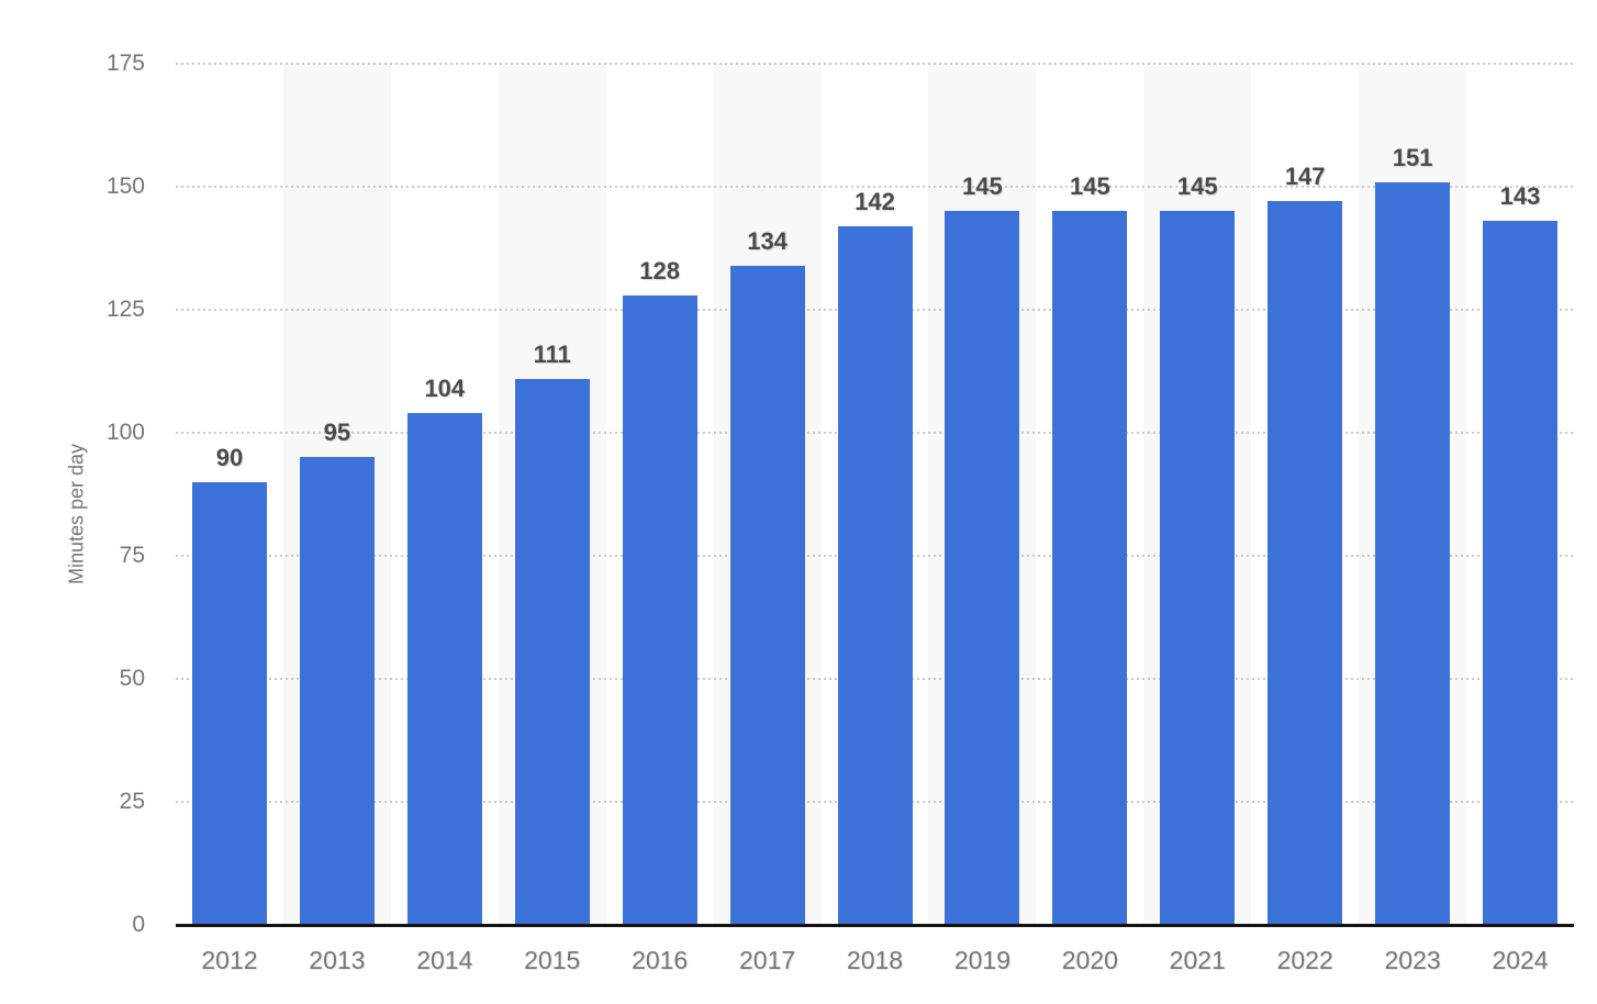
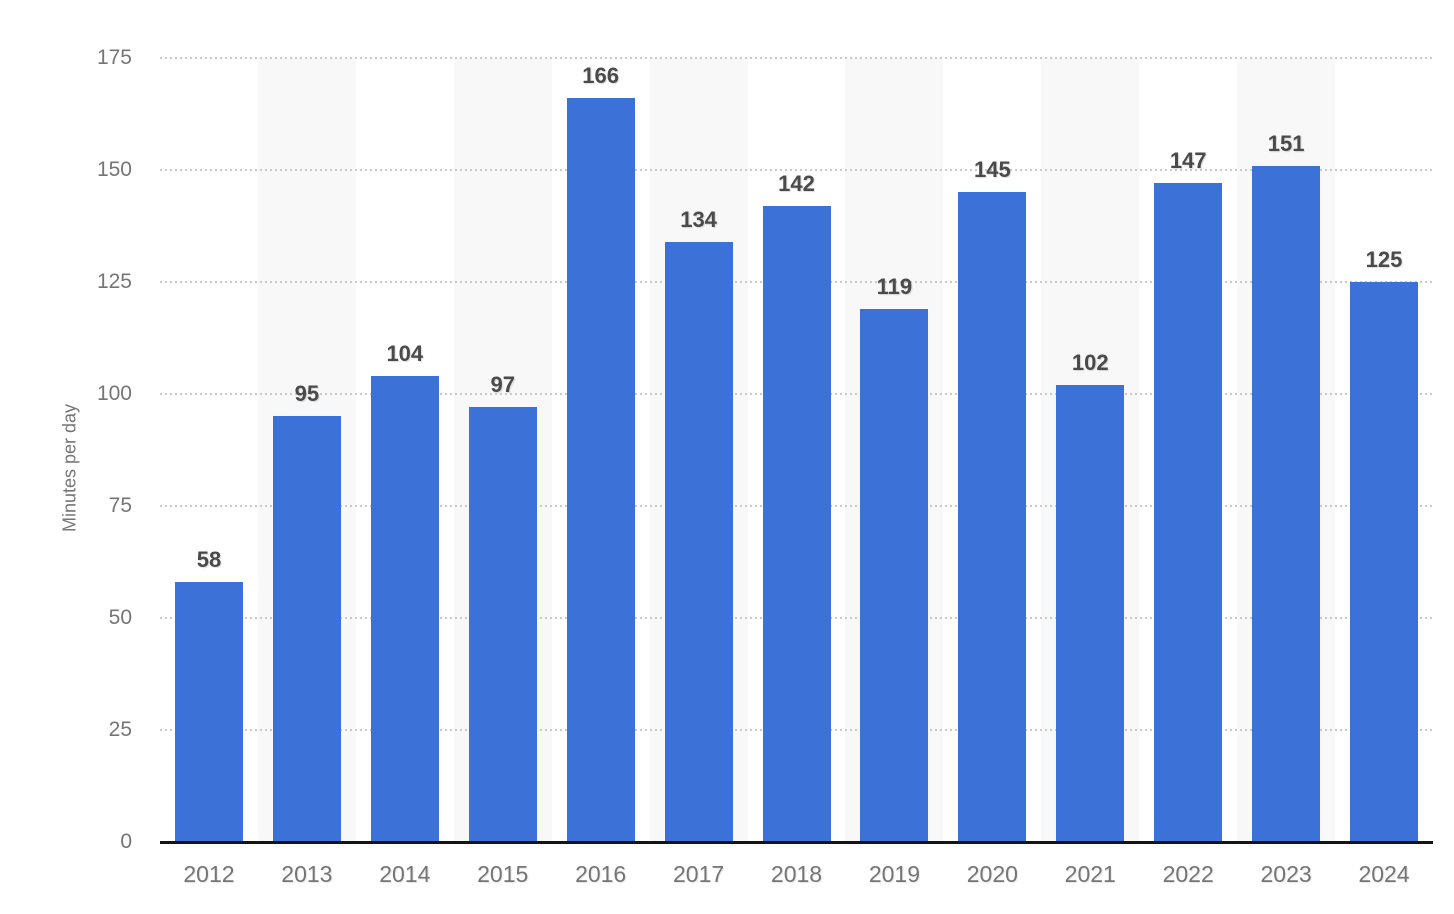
2012: 90 -> 58
2015: 111 -> 97
2016: 128 -> 166
2019: 145 -> 119
2021: 145 -> 102
2024: 143 -> 125
